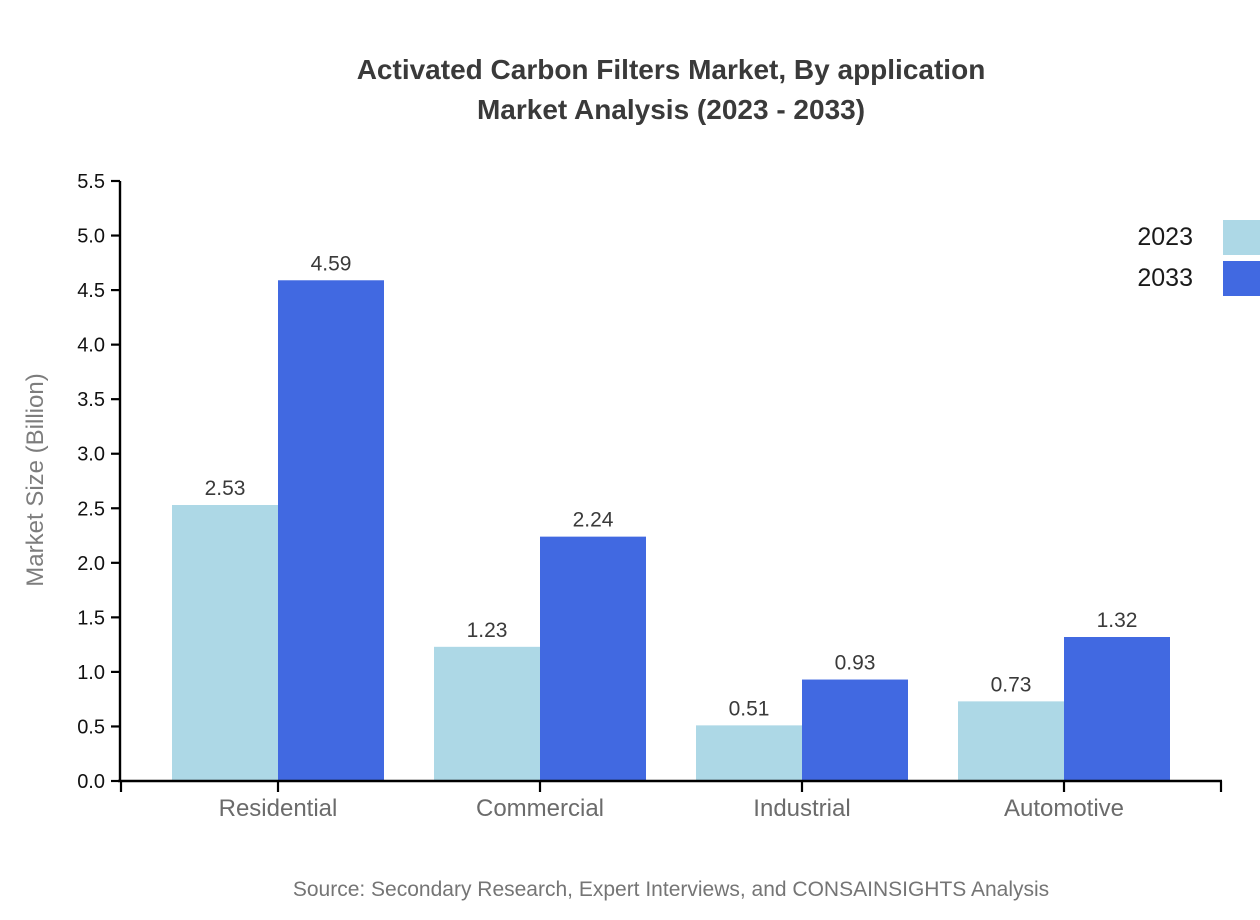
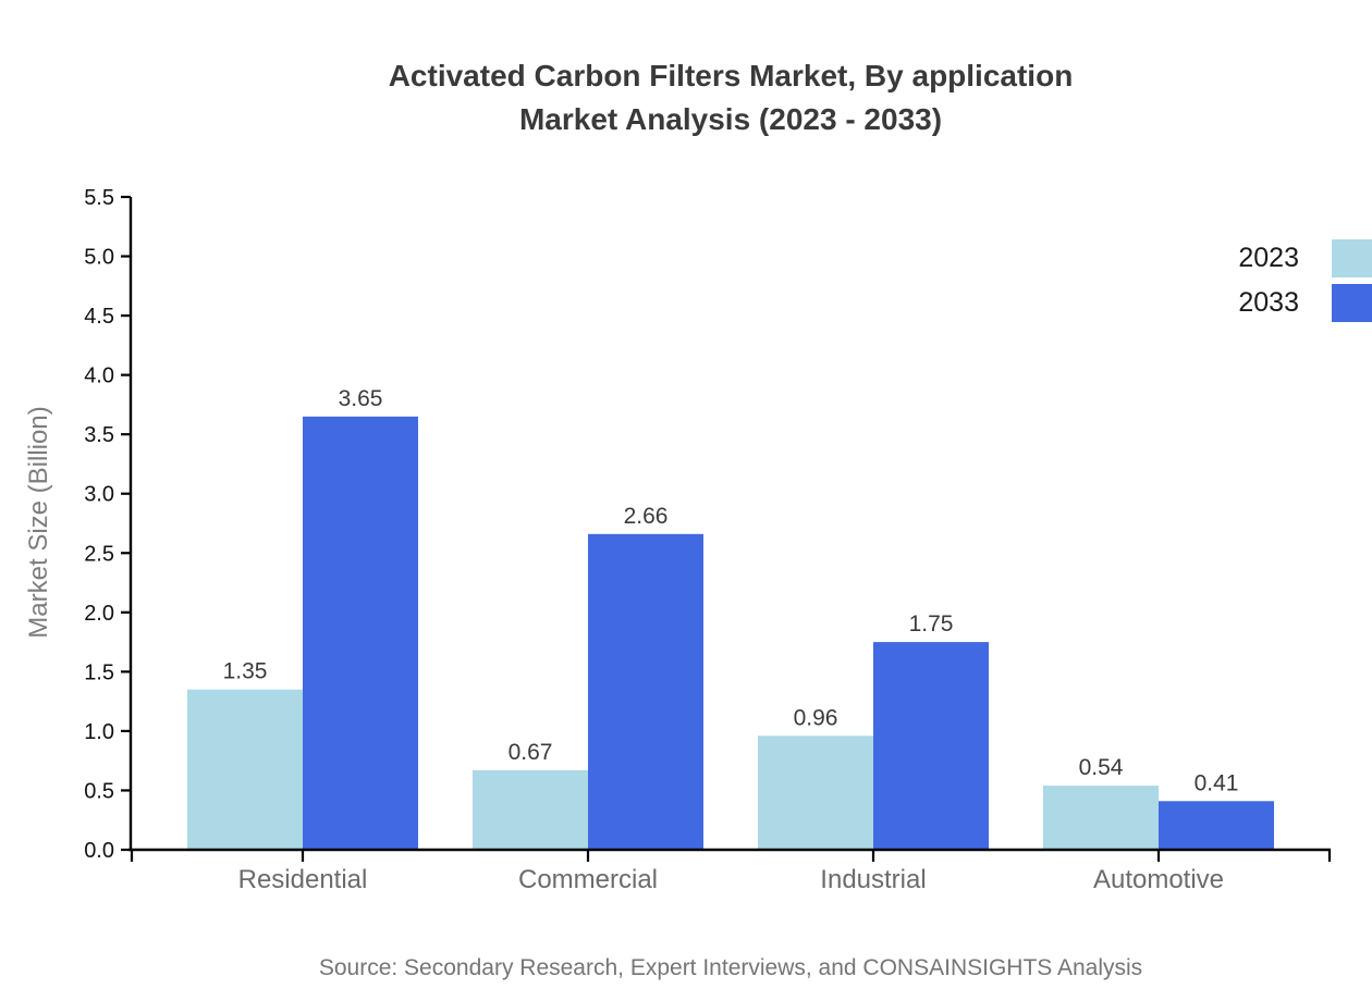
2023/Residential: 2.53 -> 1.35
2033/Residential: 4.59 -> 3.65
2023/Commercial: 1.23 -> 0.67
2033/Commercial: 2.24 -> 2.66
2023/Industrial: 0.51 -> 0.96
2033/Industrial: 0.93 -> 1.75
2023/Automotive: 0.73 -> 0.54
2033/Automotive: 1.32 -> 0.41
